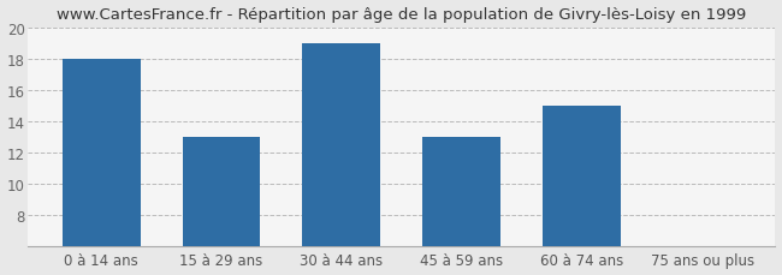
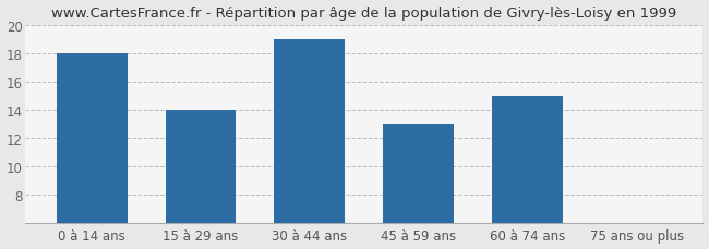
15 à 29 ans: 13 -> 14
